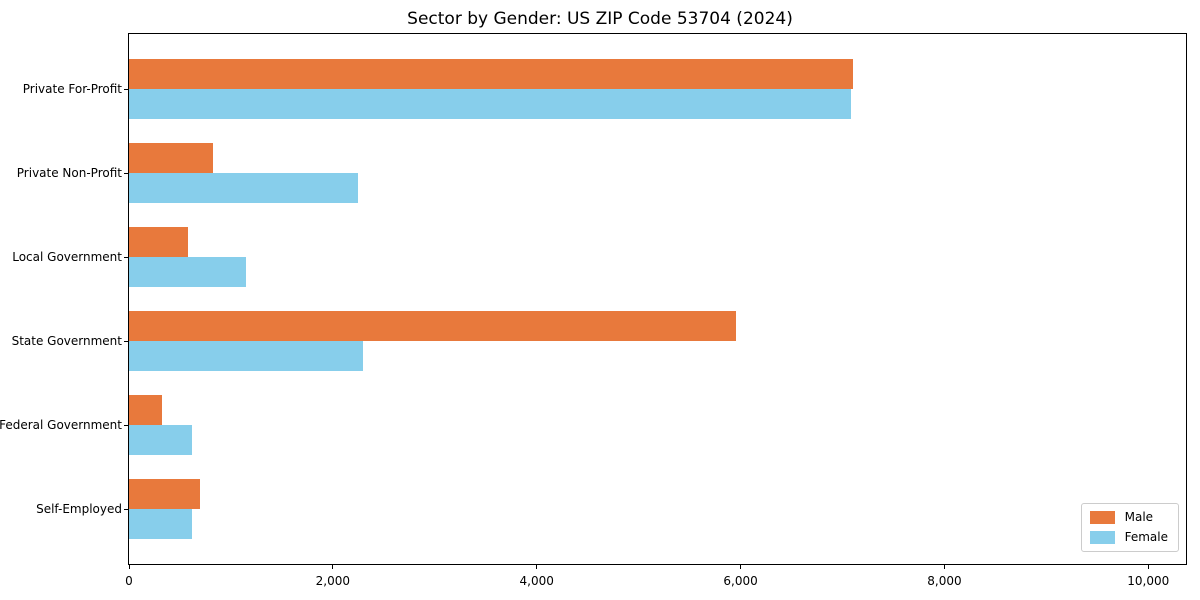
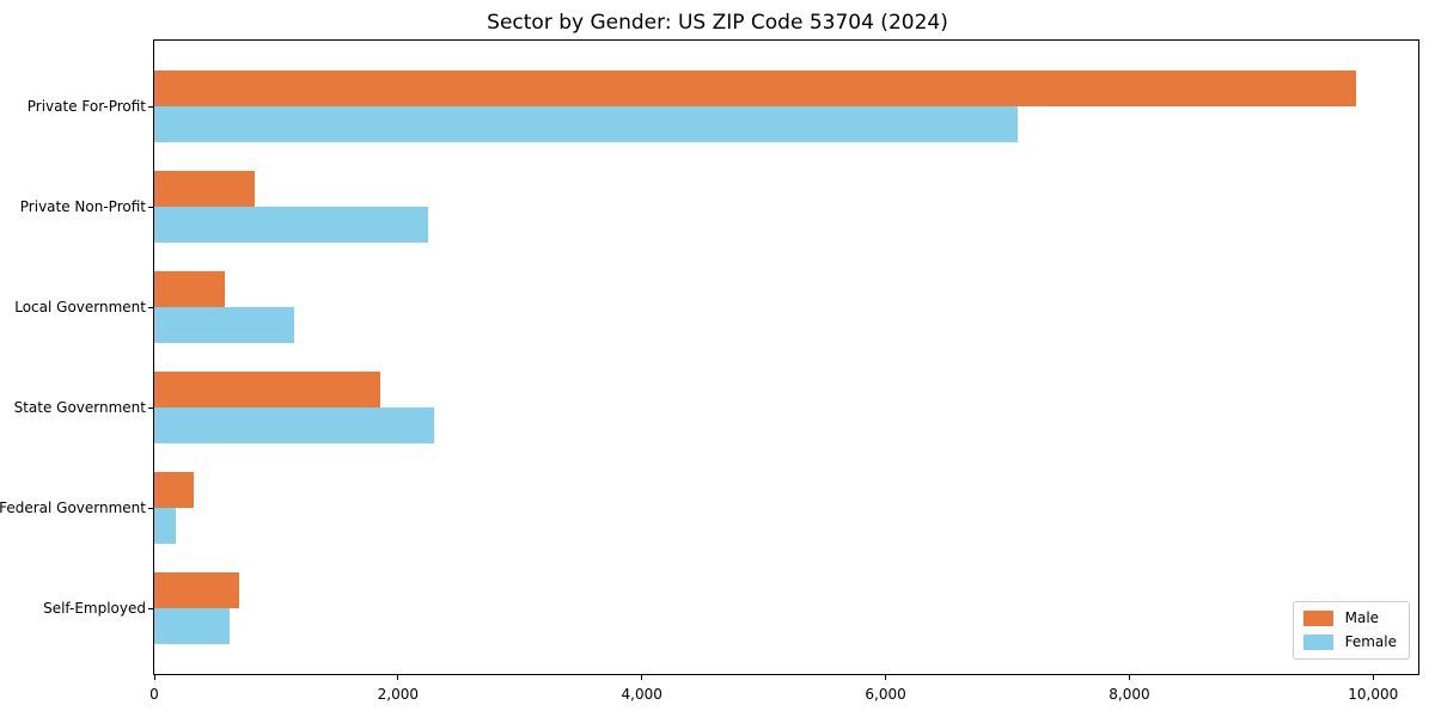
Male/Private For-Profit: 7100 -> 9860
Male/State Government: 5960 -> 1850
Female/Federal Government: 620 -> 180
